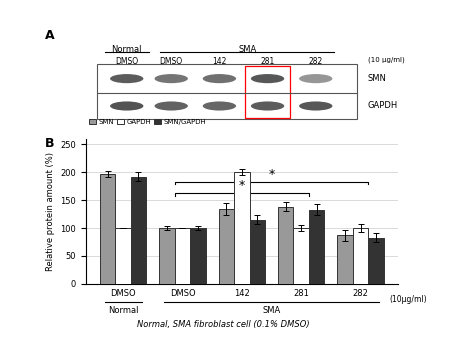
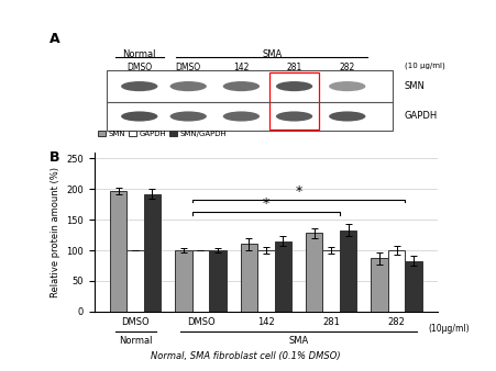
SMN/142: 134 -> 110
GAPDH/142: 200 -> 100
SMN/281: 138 -> 128
